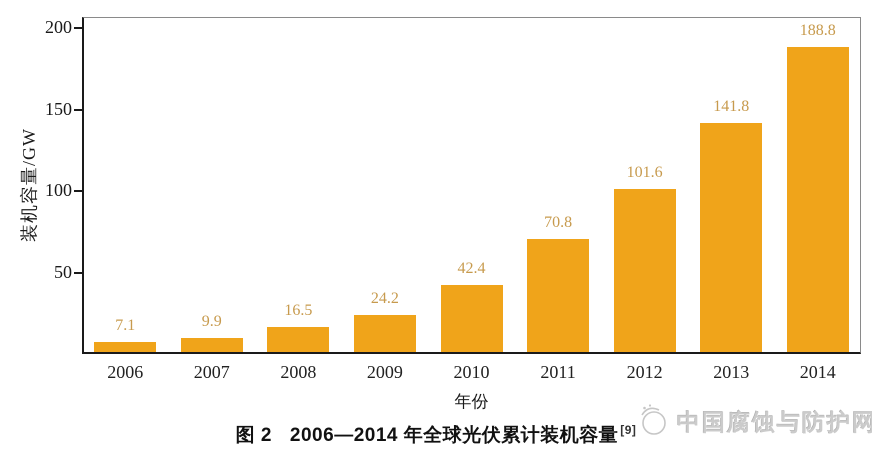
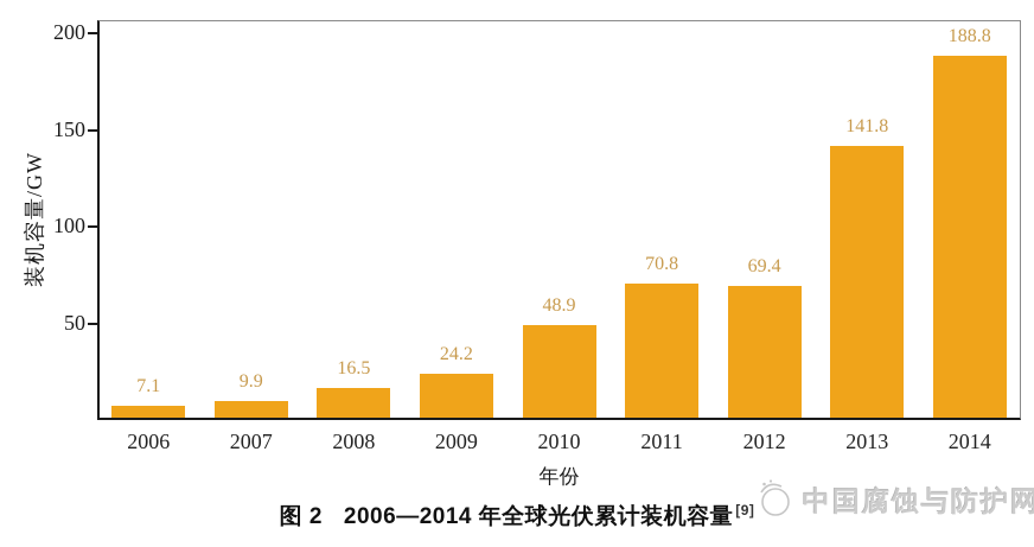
2010: 42.4 -> 48.9
2012: 101.6 -> 69.4
